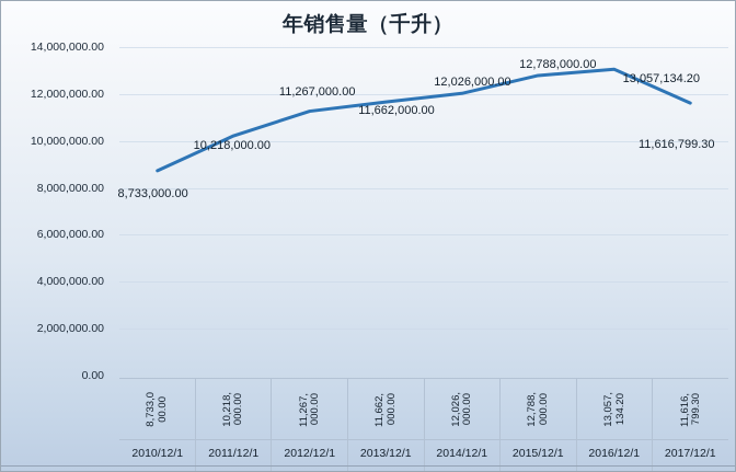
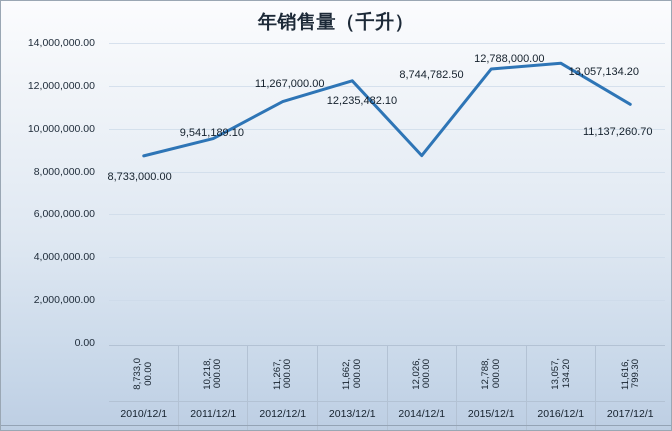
2011/12/1: 10,218,000.00 -> 9,541,189.10
2013/12/1: 11,662,000.00 -> 12,235,482.10
2014/12/1: 12,026,000.00 -> 8,744,782.50
2017/12/1: 11,616,799.30 -> 11,137,260.70
